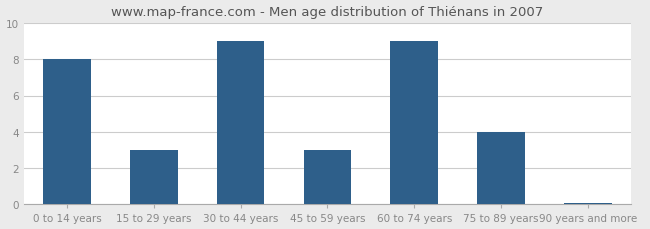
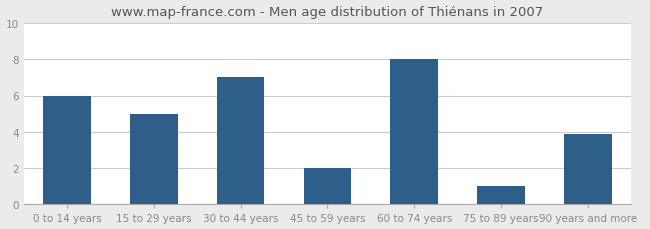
0 to 14 years: 8.0 -> 6.0
15 to 29 years: 3.0 -> 5.0
30 to 44 years: 9.0 -> 7.0
45 to 59 years: 3.0 -> 2.0
60 to 74 years: 9.0 -> 8.0
75 to 89 years: 4.0 -> 1.0
90 years and more: 0.1 -> 3.9
